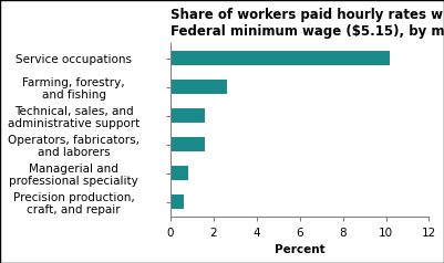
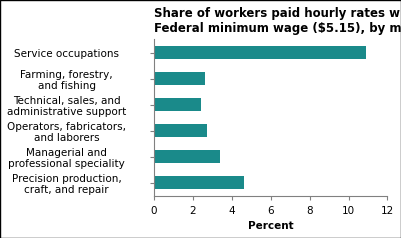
Service occupations: 10.2 -> 10.9
Technical, sales, and administrative support: 1.6 -> 2.4
Operators, fabricators, and laborers: 1.6 -> 2.7
Managerial and professional speciality: 0.8 -> 3.4
Precision production, craft, and repair: 0.6 -> 4.6
